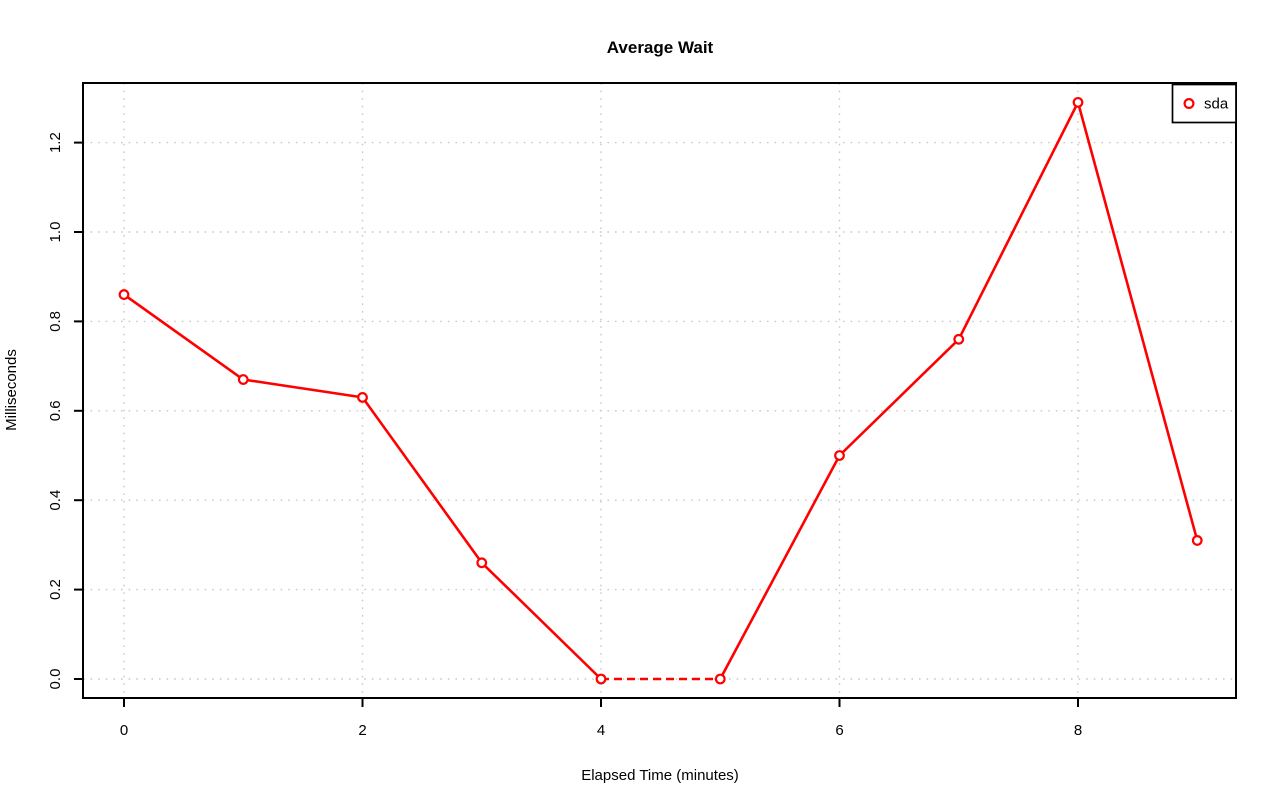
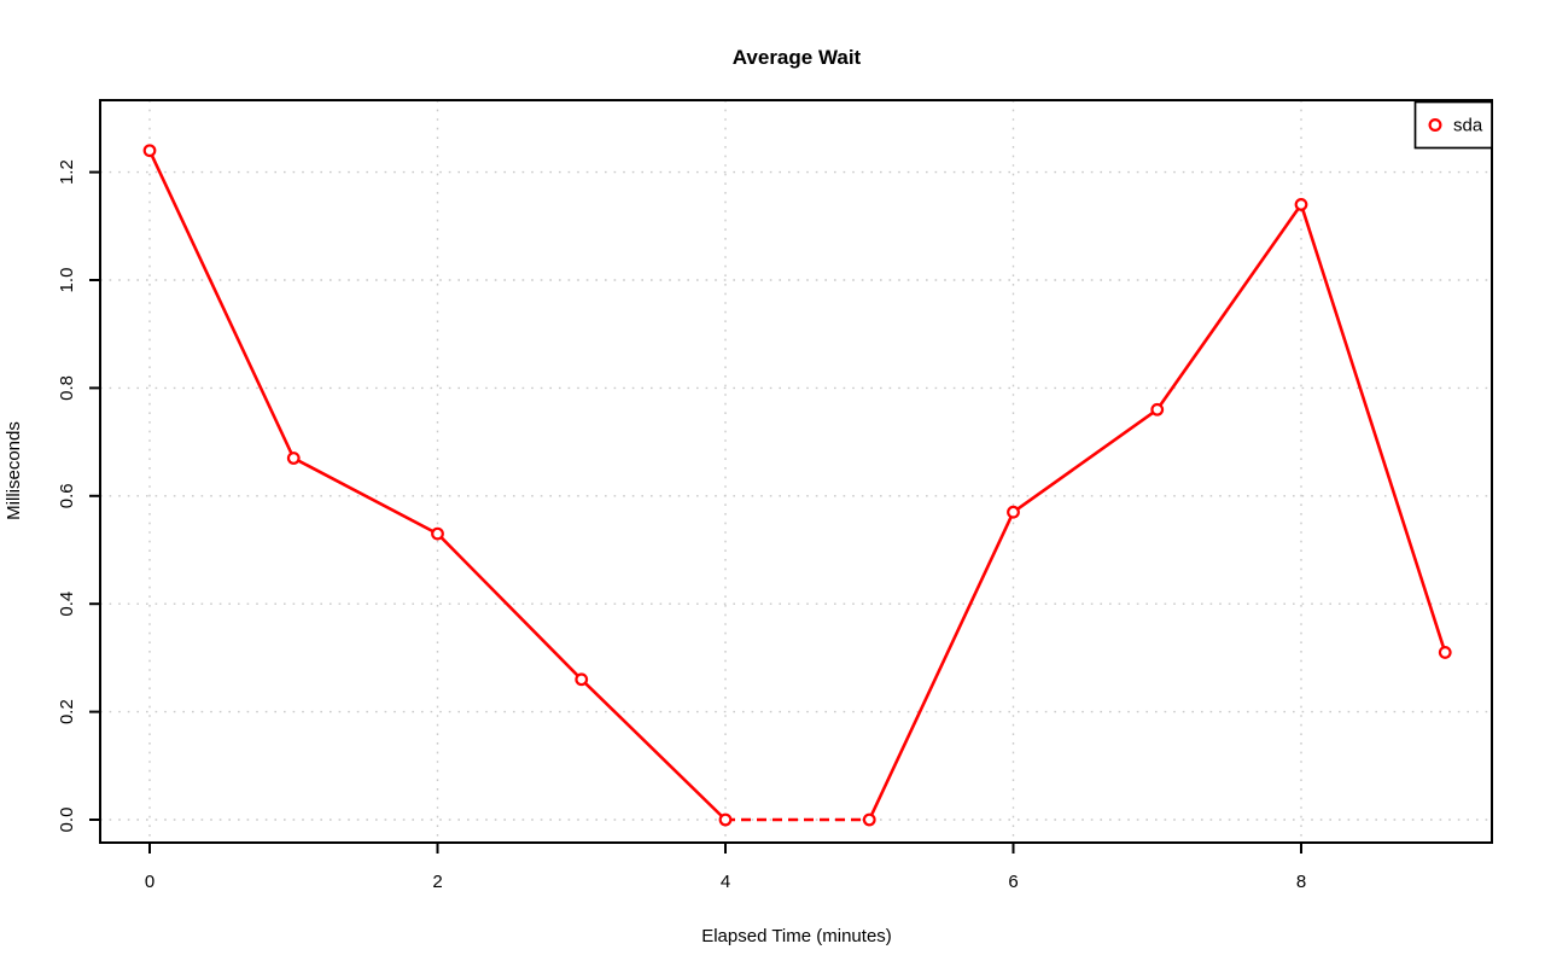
0: 0.86 -> 1.24
2: 0.63 -> 0.53
6: 0.50 -> 0.57
8: 1.29 -> 1.14
